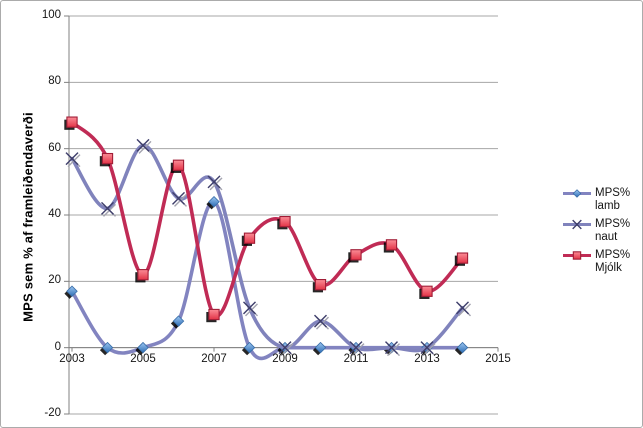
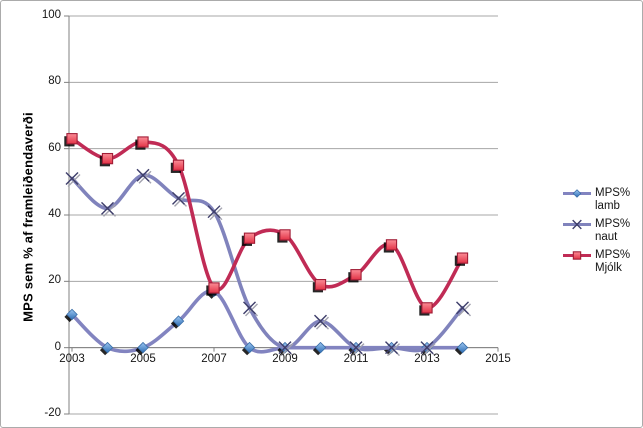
MPS% lamb/2003: 17 -> 10
MPS% naut/2003: 57 -> 51
MPS% Mjólk/2003: 68 -> 63
MPS% naut/2005: 61 -> 52
MPS% Mjólk/2005: 22 -> 62
MPS% lamb/2007: 44 -> 17
MPS% naut/2007: 50 -> 41
MPS% Mjólk/2007: 10 -> 18
MPS% Mjólk/2009: 38 -> 34
MPS% Mjólk/2011: 28 -> 22
MPS% Mjólk/2013: 17 -> 12
